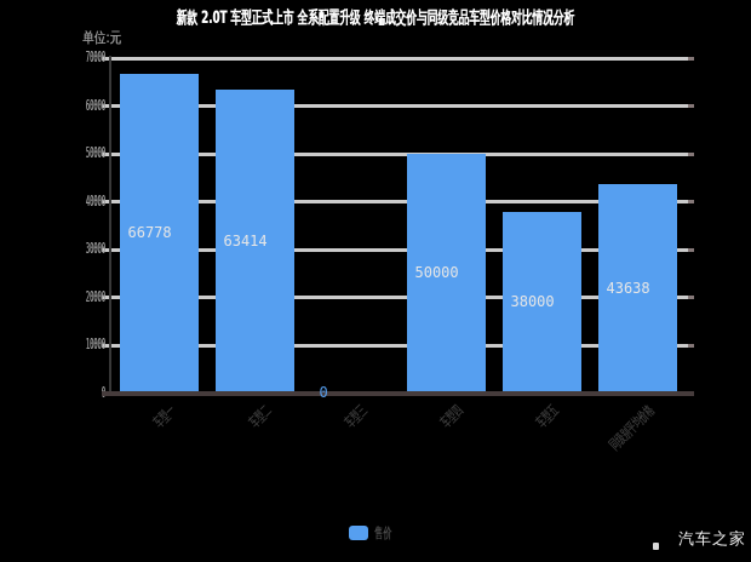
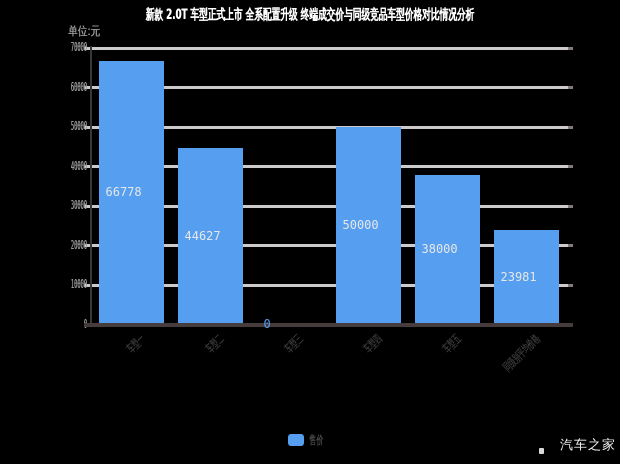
车型二: 63414 -> 44627
同级别平均价格: 43638 -> 23981
